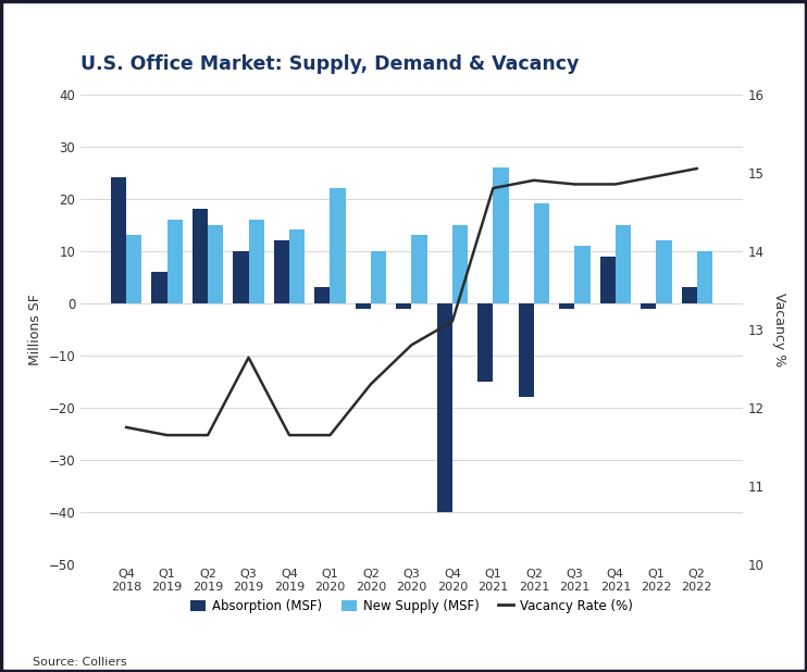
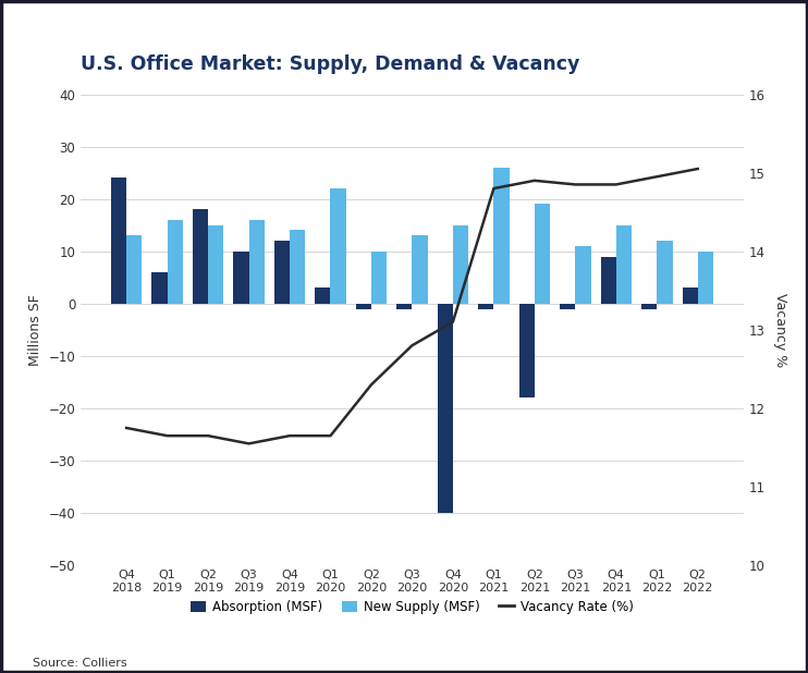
Vacancy Rate (%)/Q3 2019: 12.64 -> 11.55
Absorption (MSF)/Q1 2021: -15 -> -1
